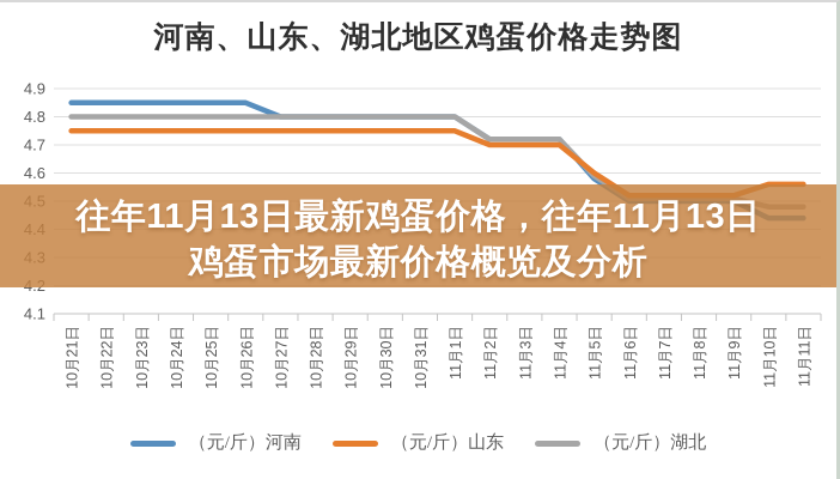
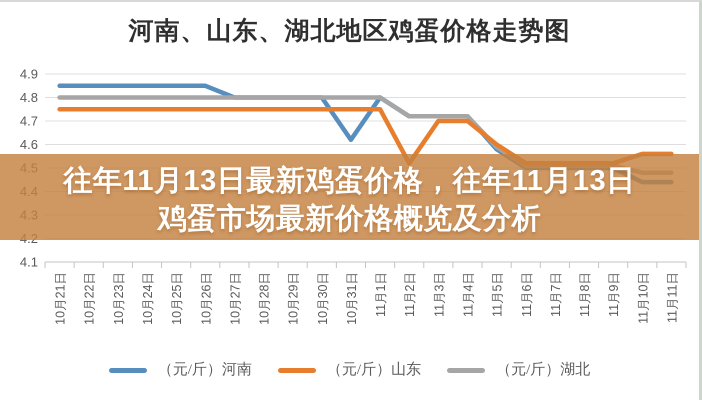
（元/斤）河南/10月31日: 4.80 -> 4.62
（元/斤）山东/11月2日: 4.70 -> 4.52
